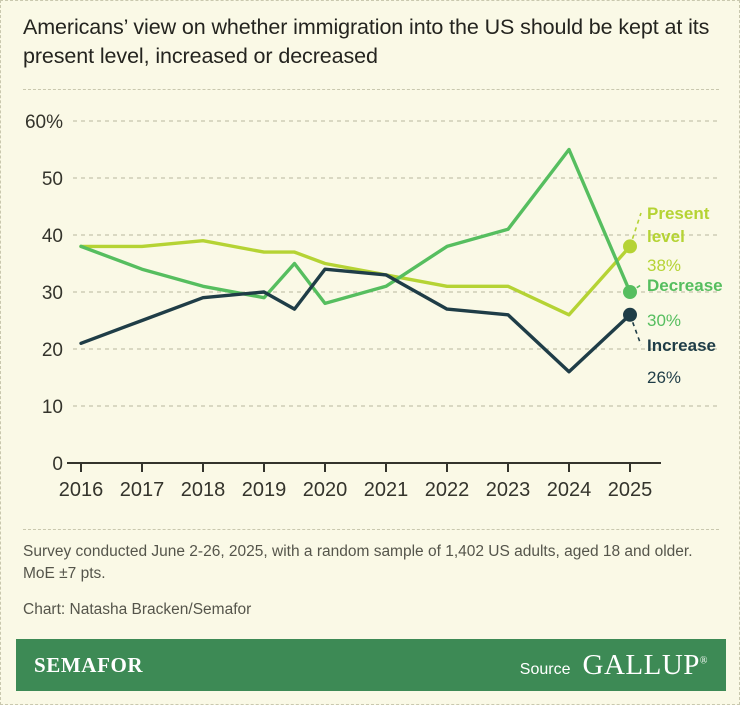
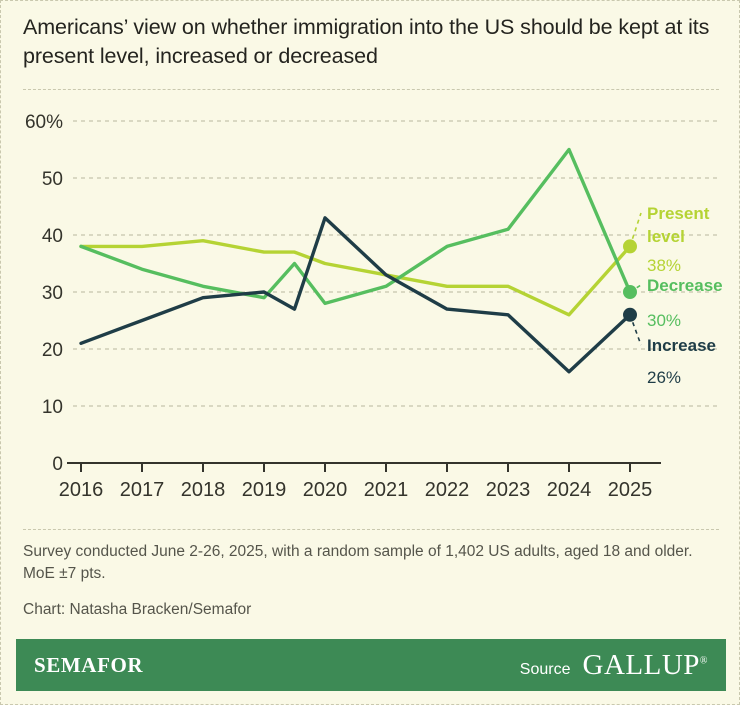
Increase/2020: 34% -> 43%
